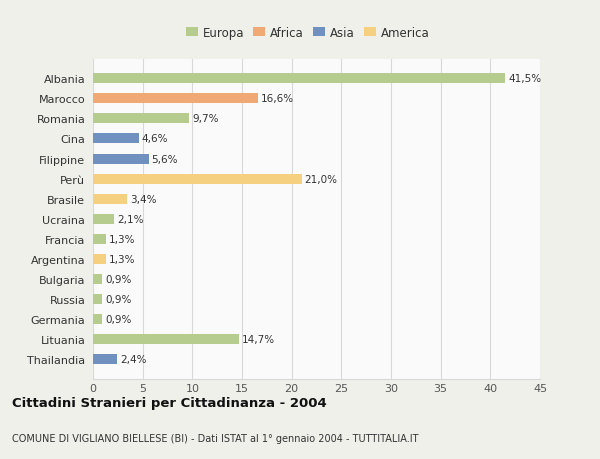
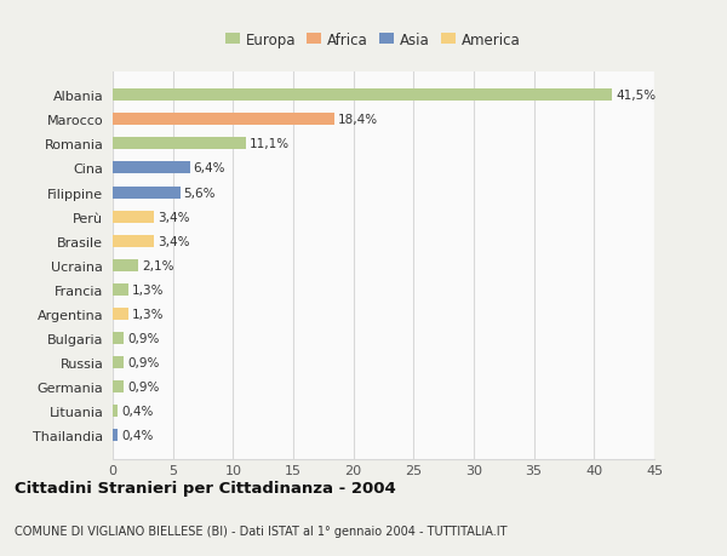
Marocco: 16,6% -> 18,4%
Romania: 9,7% -> 11,1%
Cina: 4,6% -> 6,4%
Perù: 21,0% -> 3,4%
Lituania: 14,7% -> 0,4%
Thailandia: 2,4% -> 0,4%
